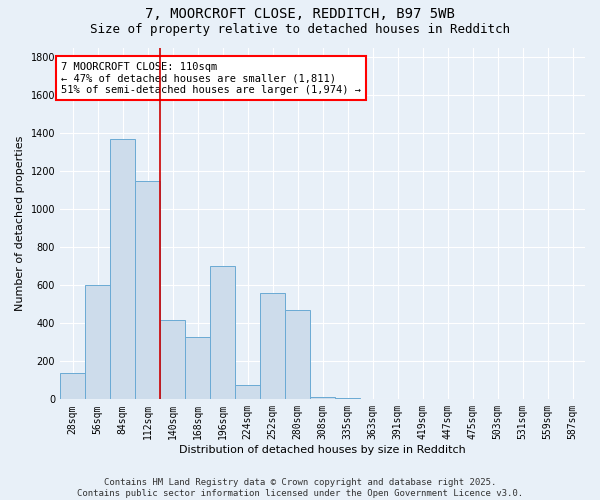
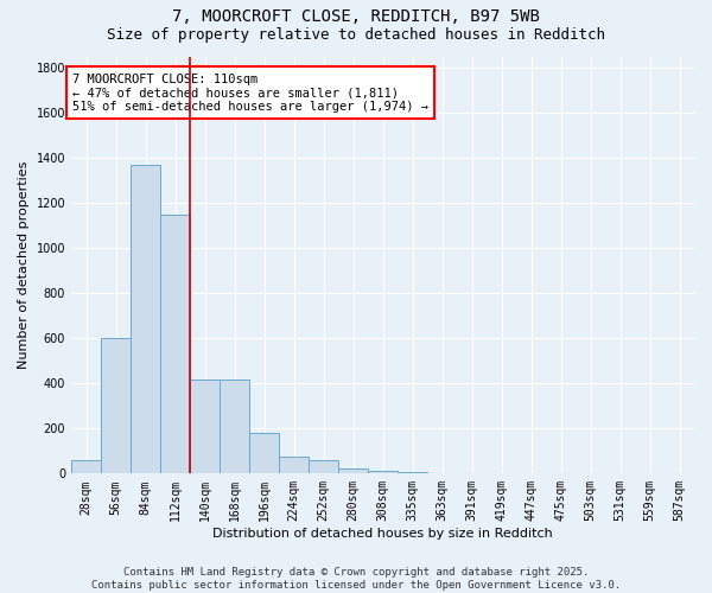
28sqm: 140 -> 60
168sqm: 330 -> 420
196sqm: 700 -> 180
252sqm: 560 -> 60
280sqm: 470 -> 20
